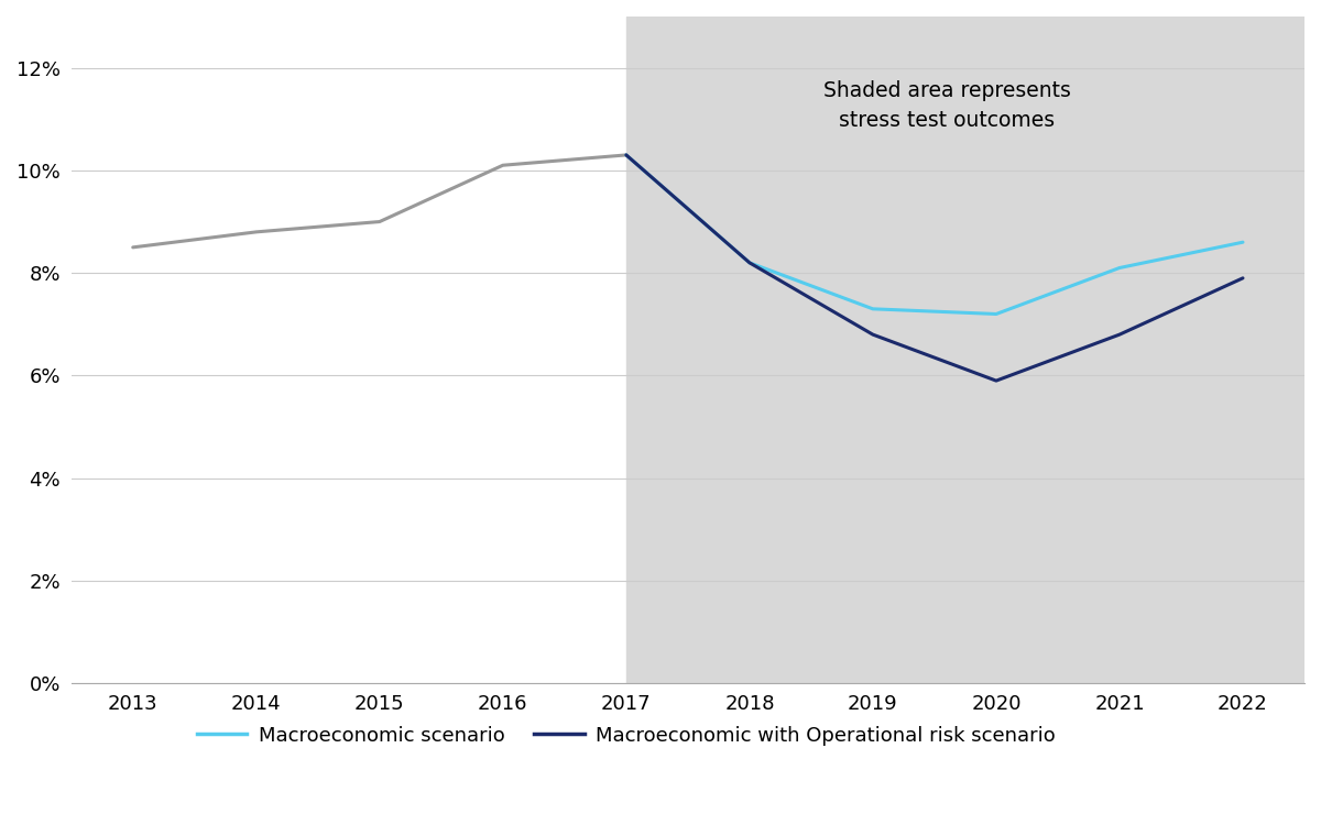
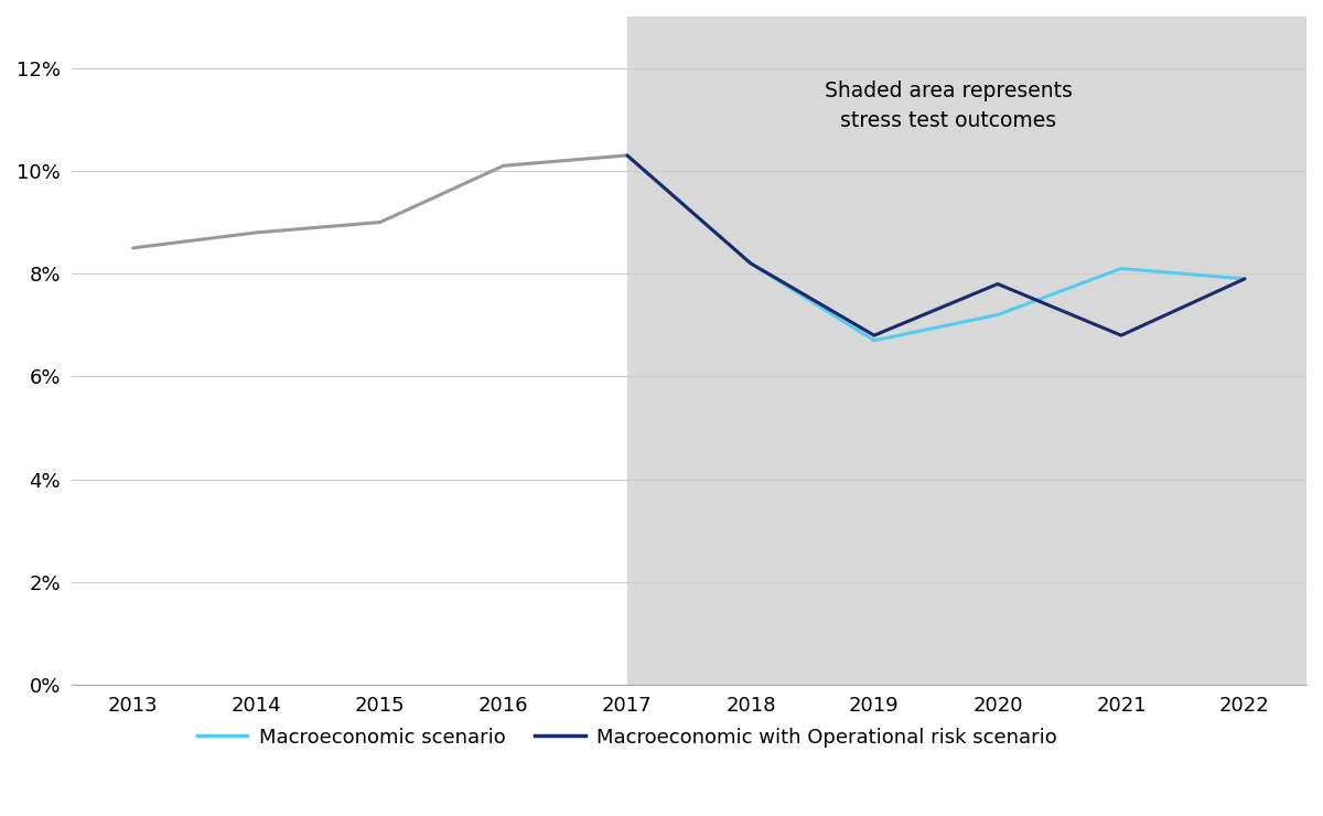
Macroeconomic scenario/2019: 7.3% -> 6.7%
Macroeconomic with Operational risk scenario/2020: 5.9% -> 7.8%
Macroeconomic scenario/2022: 8.6% -> 7.9%
